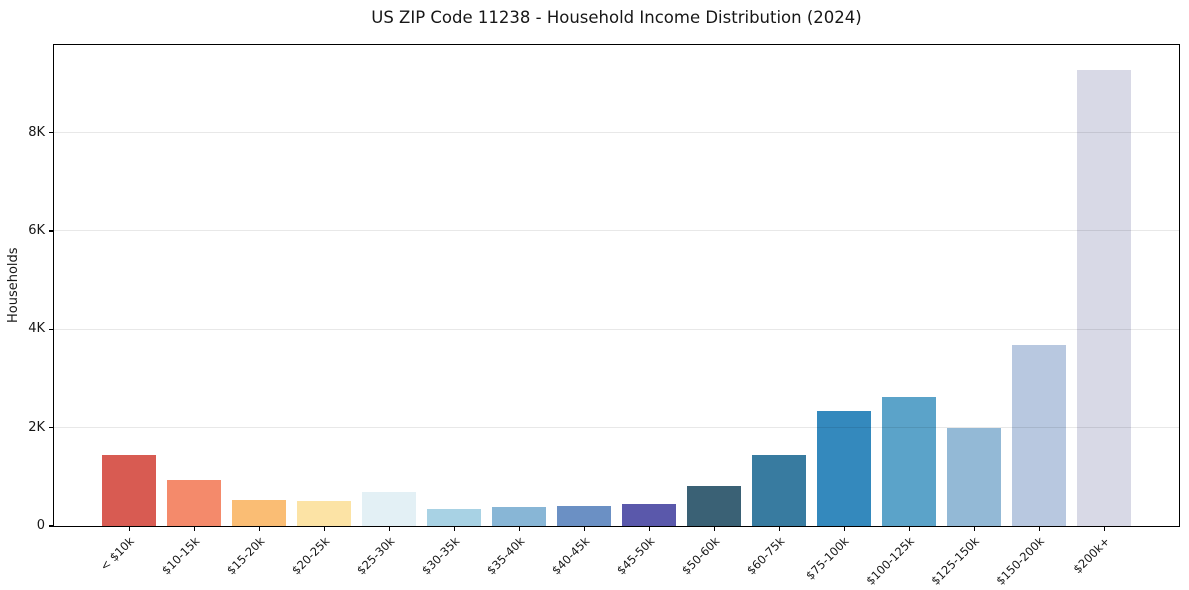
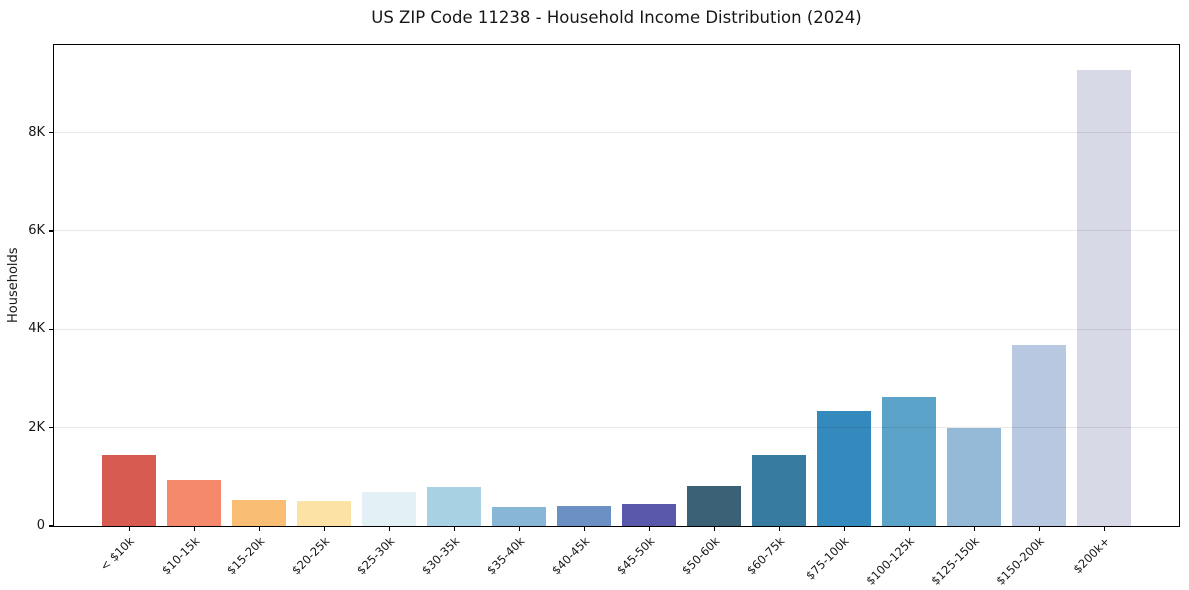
$30-35k: 0.3K -> 0.8K
